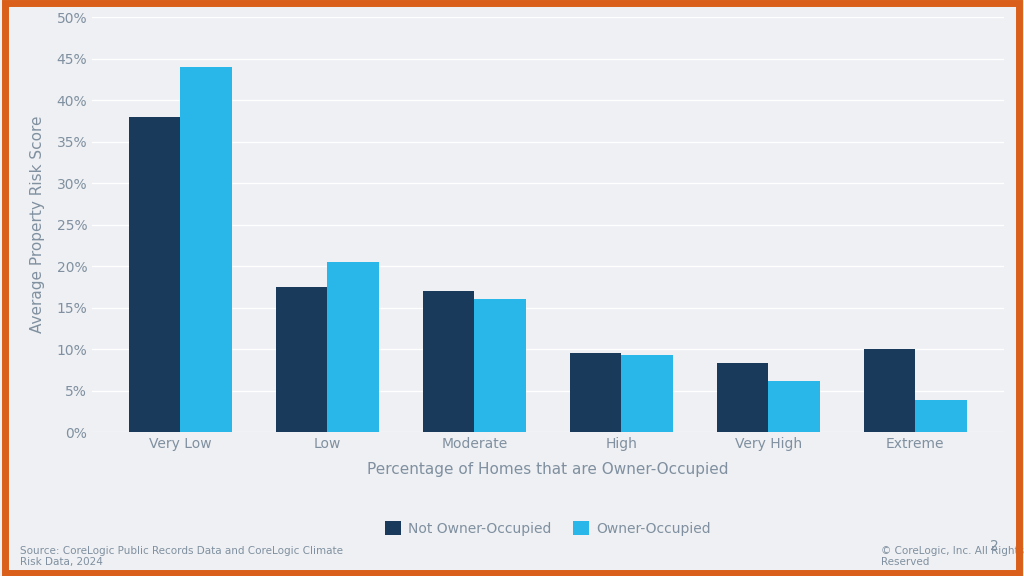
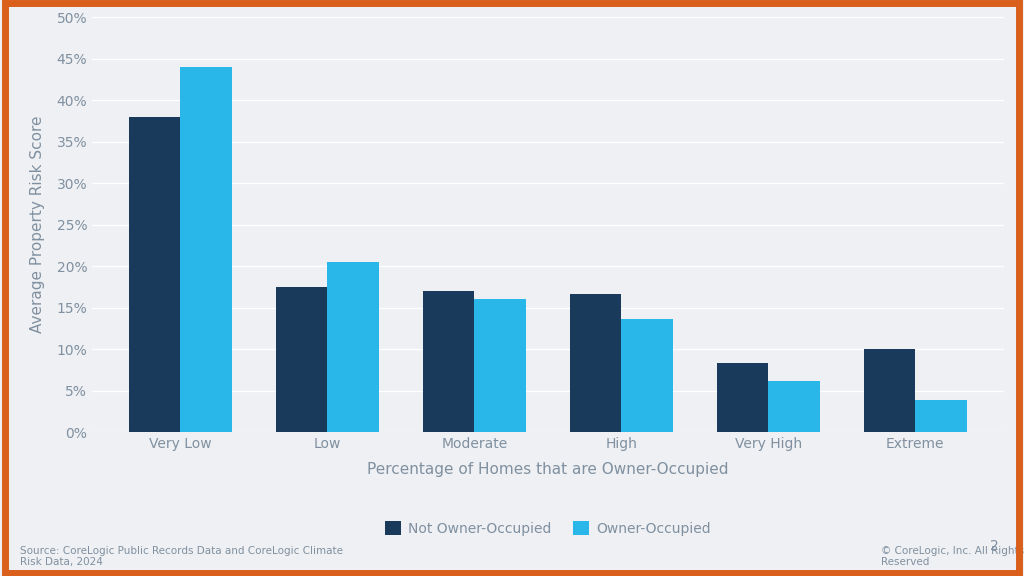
Not Owner-Occupied/High: 9.5% -> 16.6%
Owner-Occupied/High: 9.3% -> 13.6%
